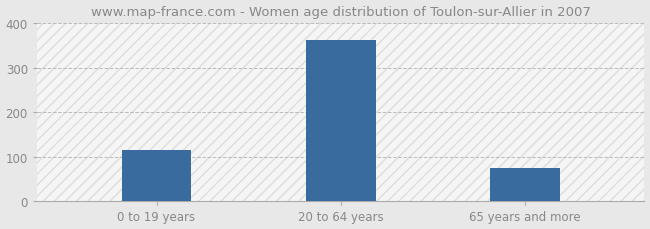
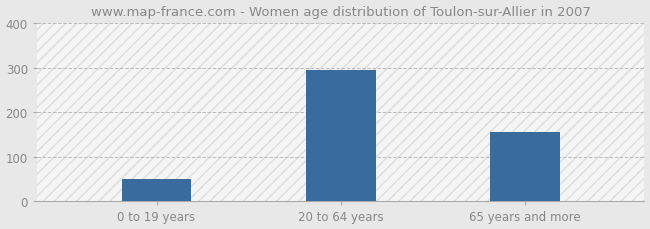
0 to 19 years: 116 -> 50
20 to 64 years: 362 -> 295
65 years and more: 74 -> 155
